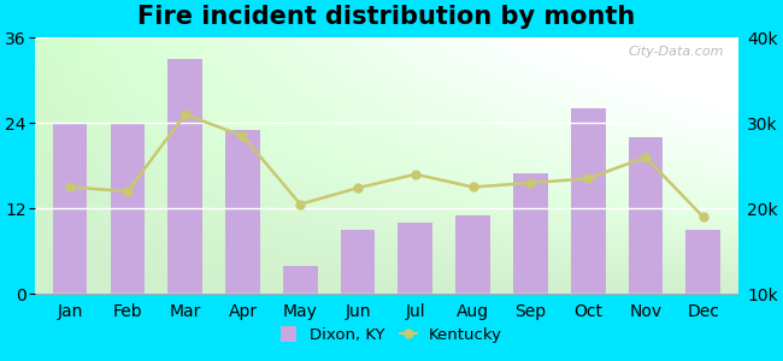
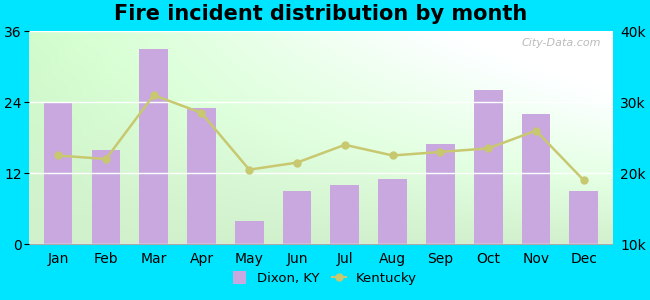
Dixon, KY/Feb: 24 -> 16
Kentucky/Jun: 22.4k -> 21.5k
